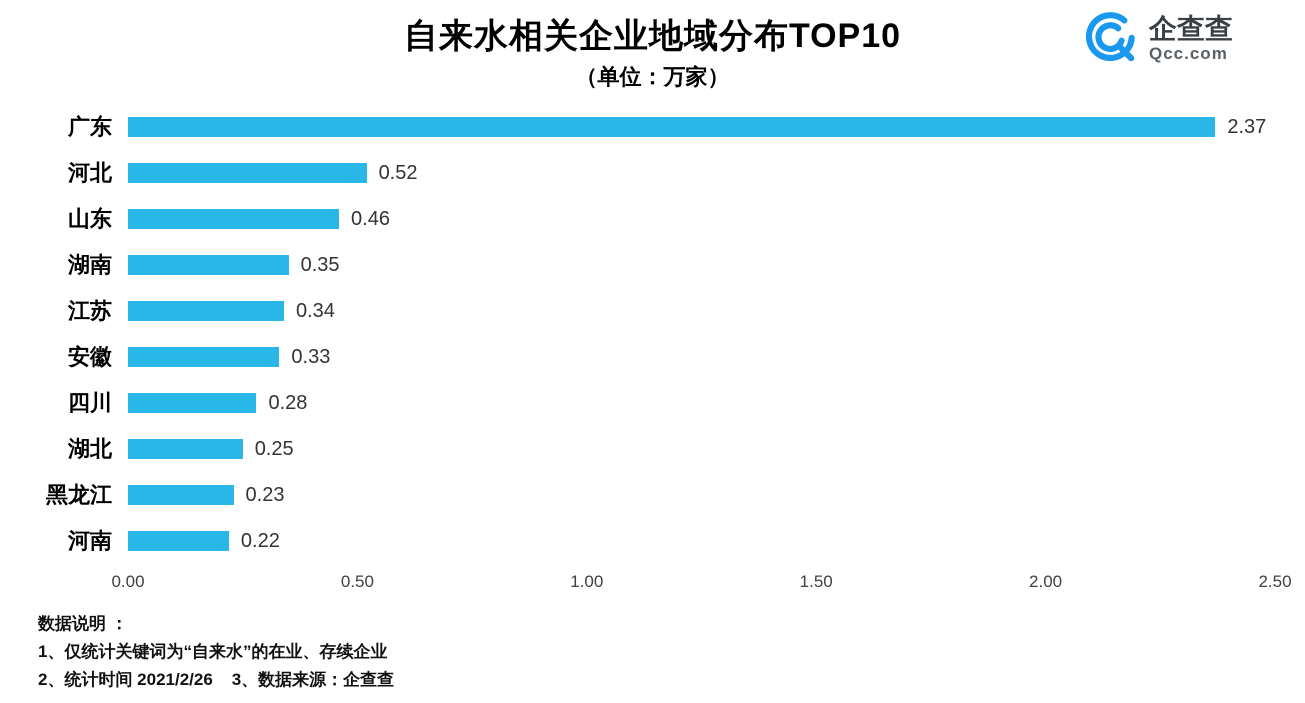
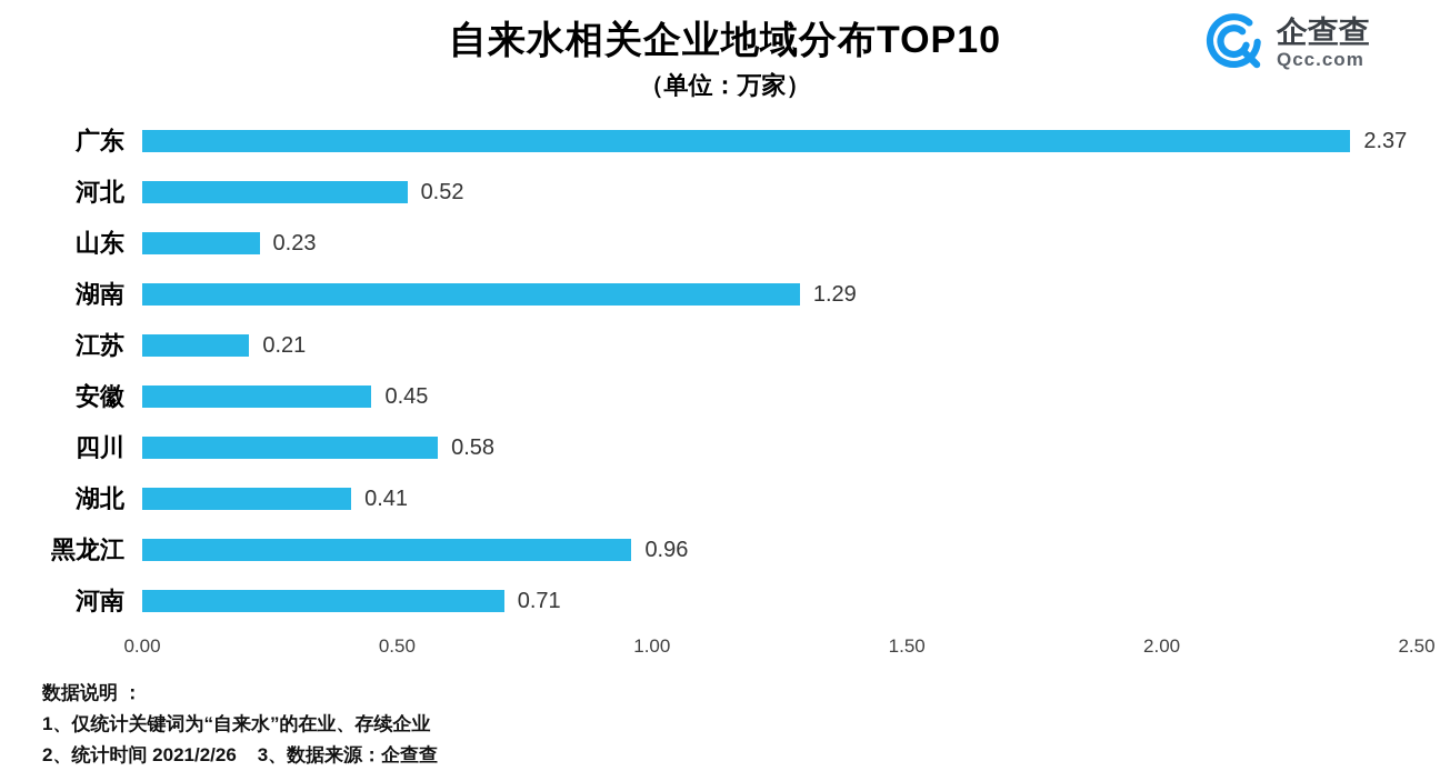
山东: 0.46 -> 0.23
湖南: 0.35 -> 1.29
江苏: 0.34 -> 0.21
安徽: 0.33 -> 0.45
四川: 0.28 -> 0.58
湖北: 0.25 -> 0.41
黑龙江: 0.23 -> 0.96
河南: 0.22 -> 0.71
